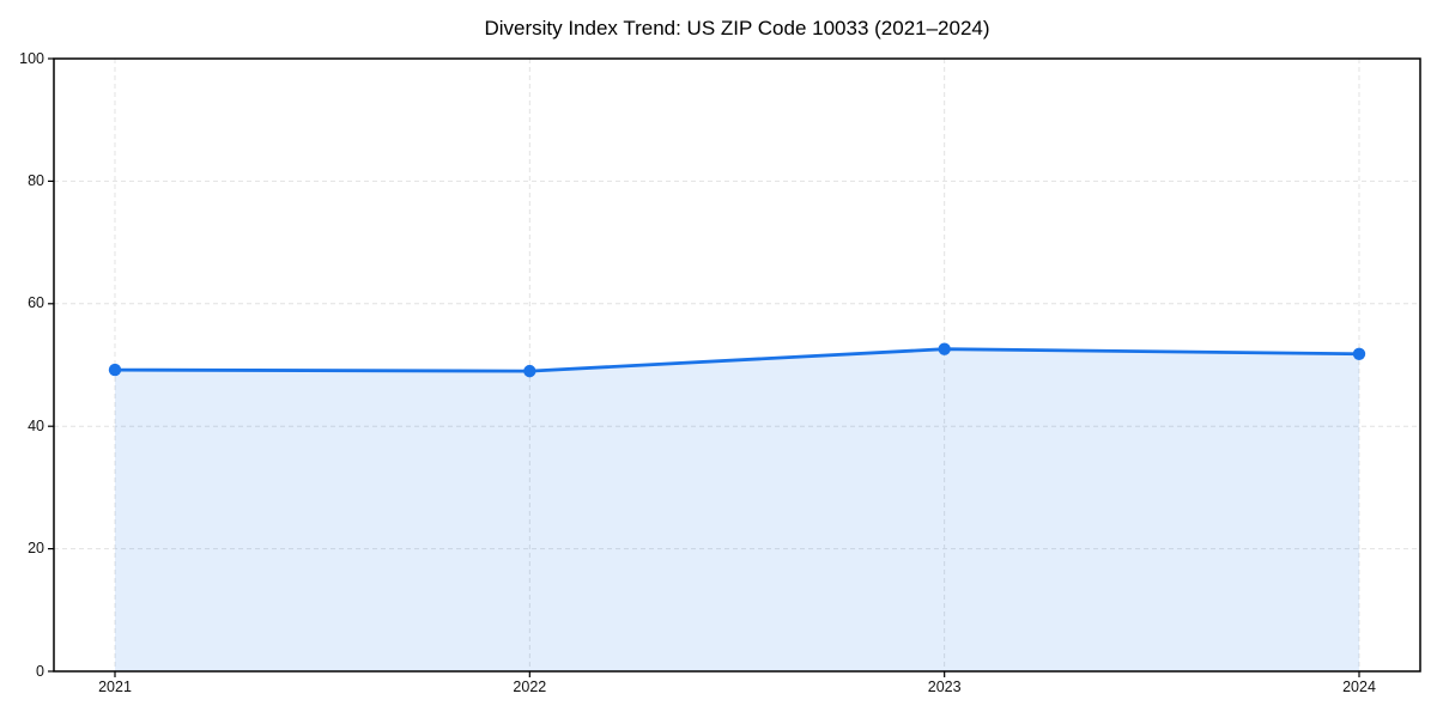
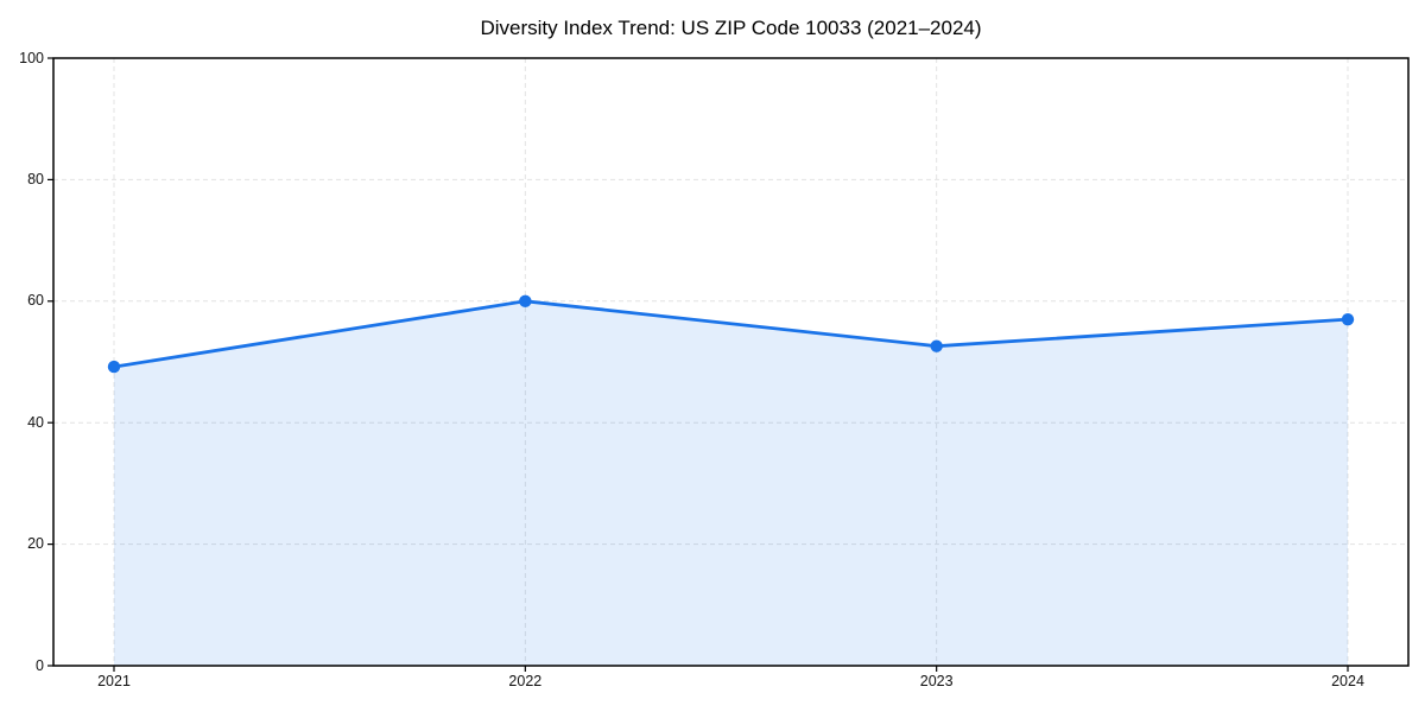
2022: 49 -> 60
2024: 52 -> 57
